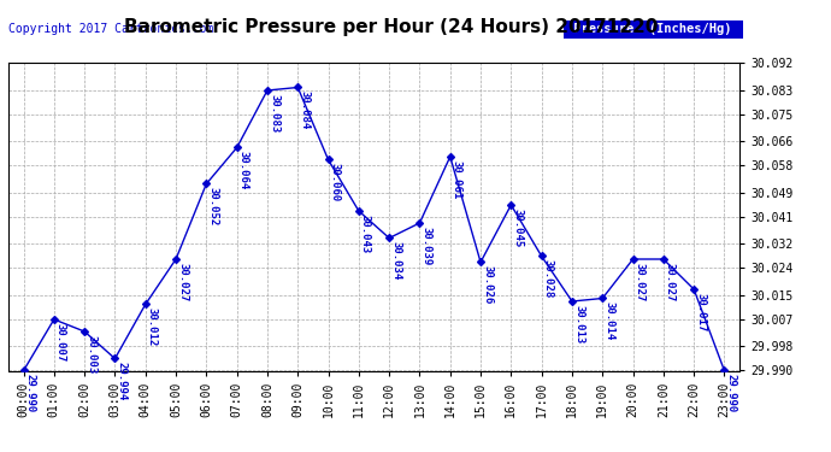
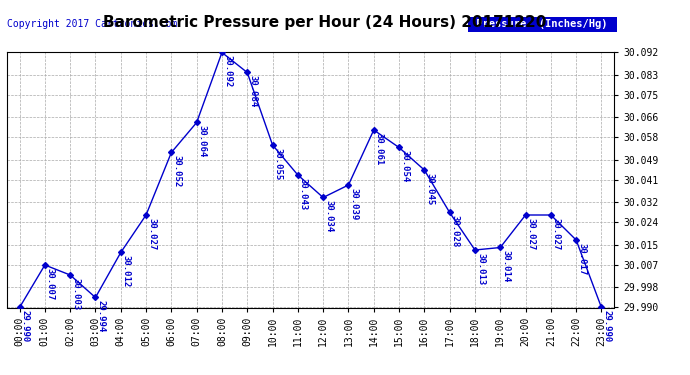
08:00: 30.083 -> 30.092
10:00: 30.060 -> 30.055
15:00: 30.026 -> 30.054
